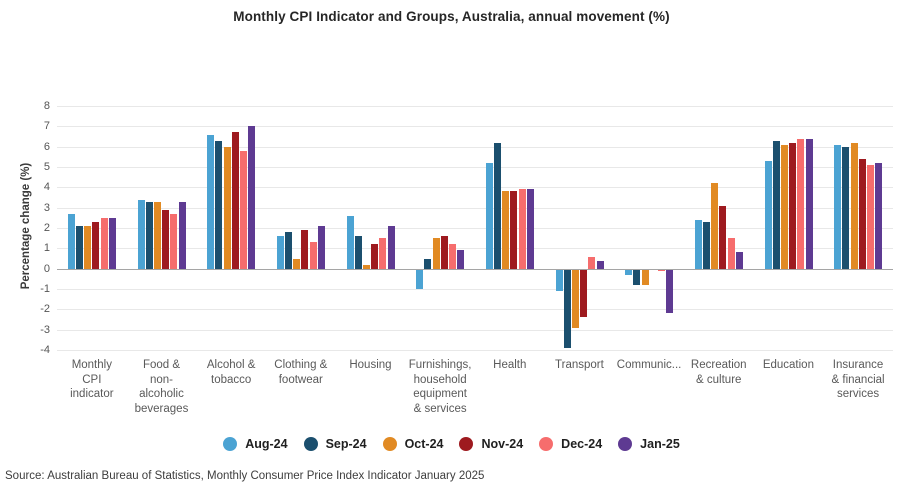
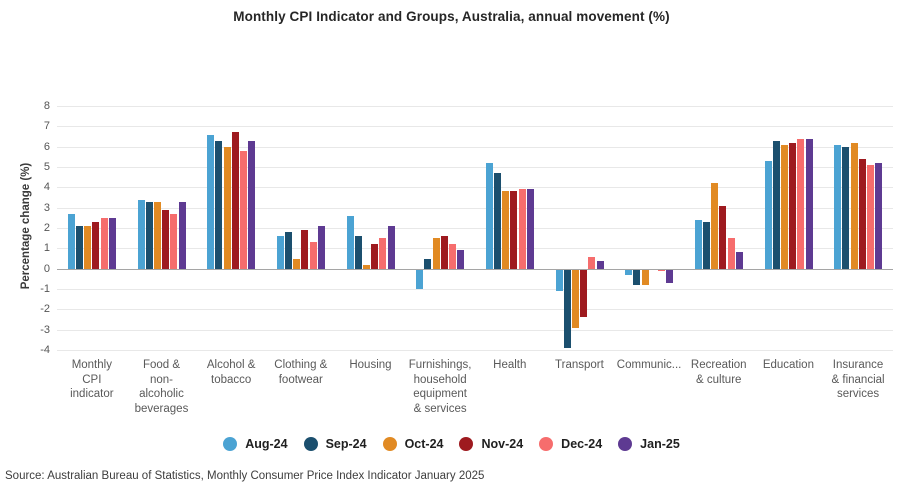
Jan-25/Alcohol & tobacco: 7.0 -> 6.3
Sep-24/Health: 6.2 -> 4.7
Jan-25/Communic...: -2.2 -> -0.7
